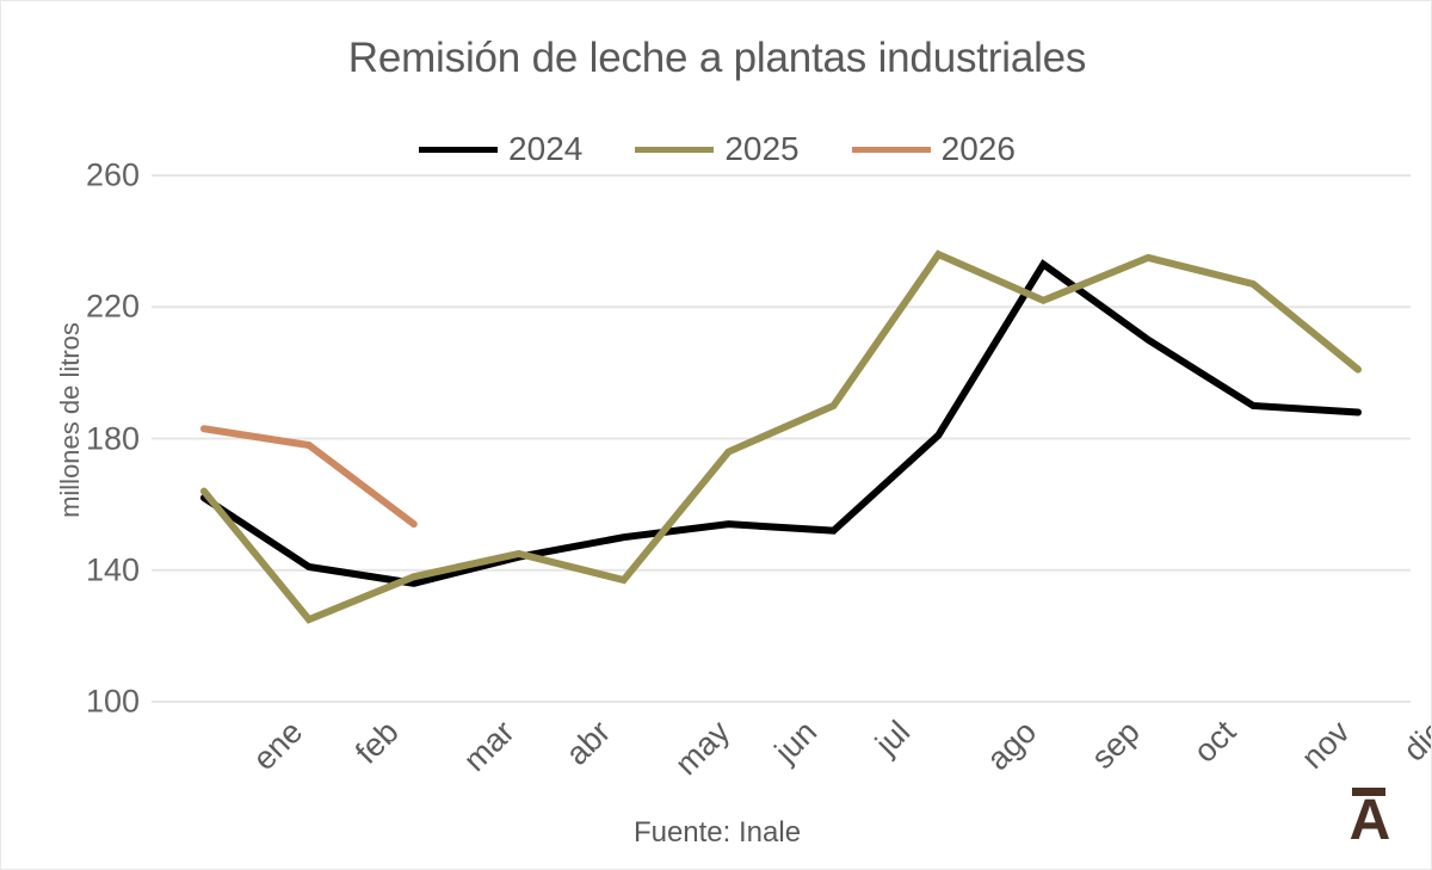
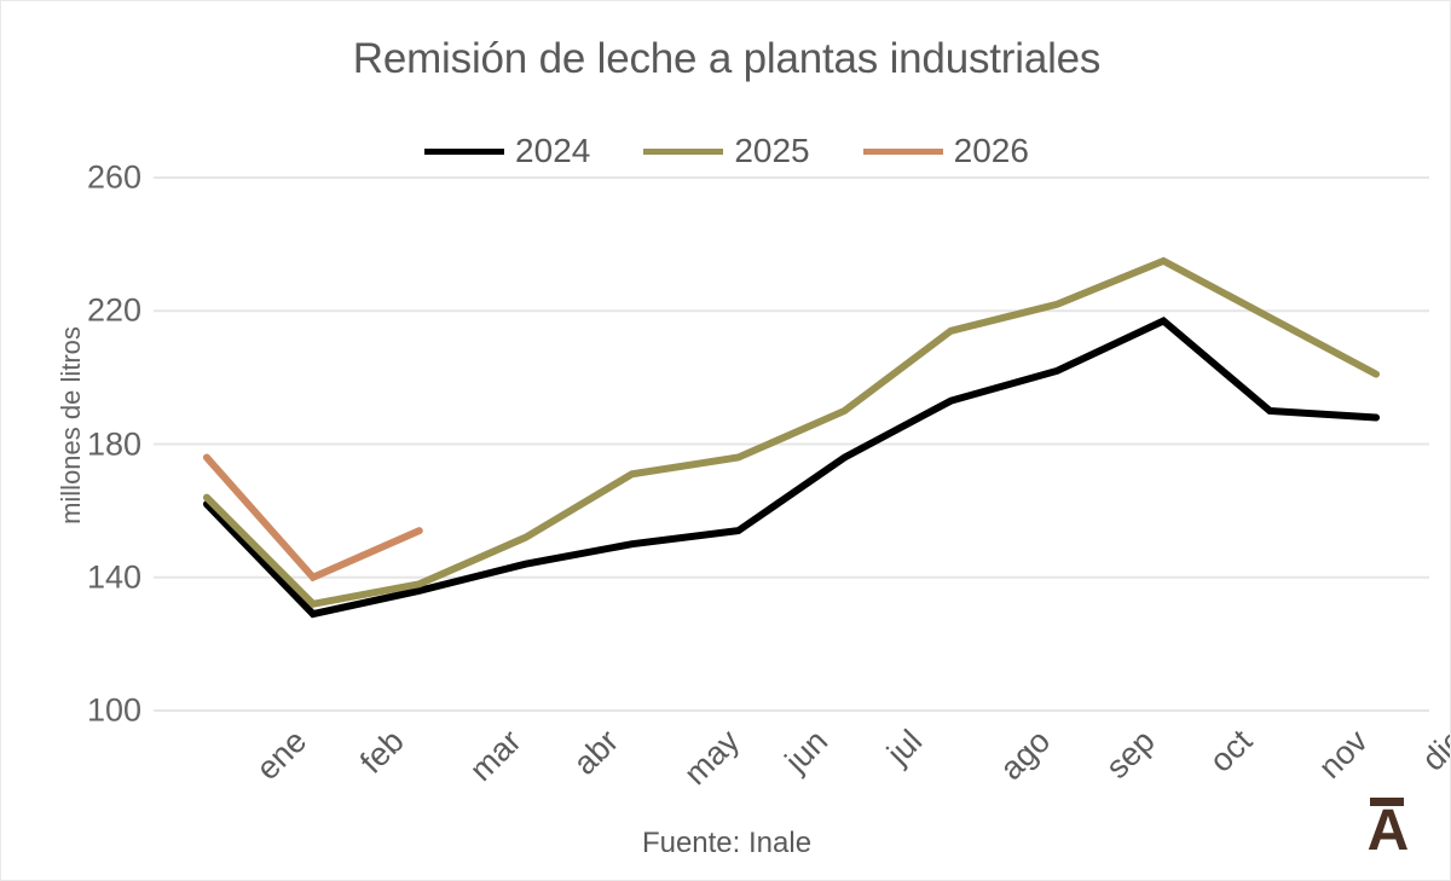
2026/ene: 183 -> 176
2024/feb: 141 -> 129
2025/feb: 125 -> 132
2026/feb: 178 -> 140
2025/abr: 145 -> 152
2025/may: 137 -> 171
2024/jul: 152 -> 176
2024/ago: 181 -> 193
2025/ago: 236 -> 214
2024/sep: 233 -> 202
2024/oct: 210 -> 217
2025/nov: 227 -> 218
